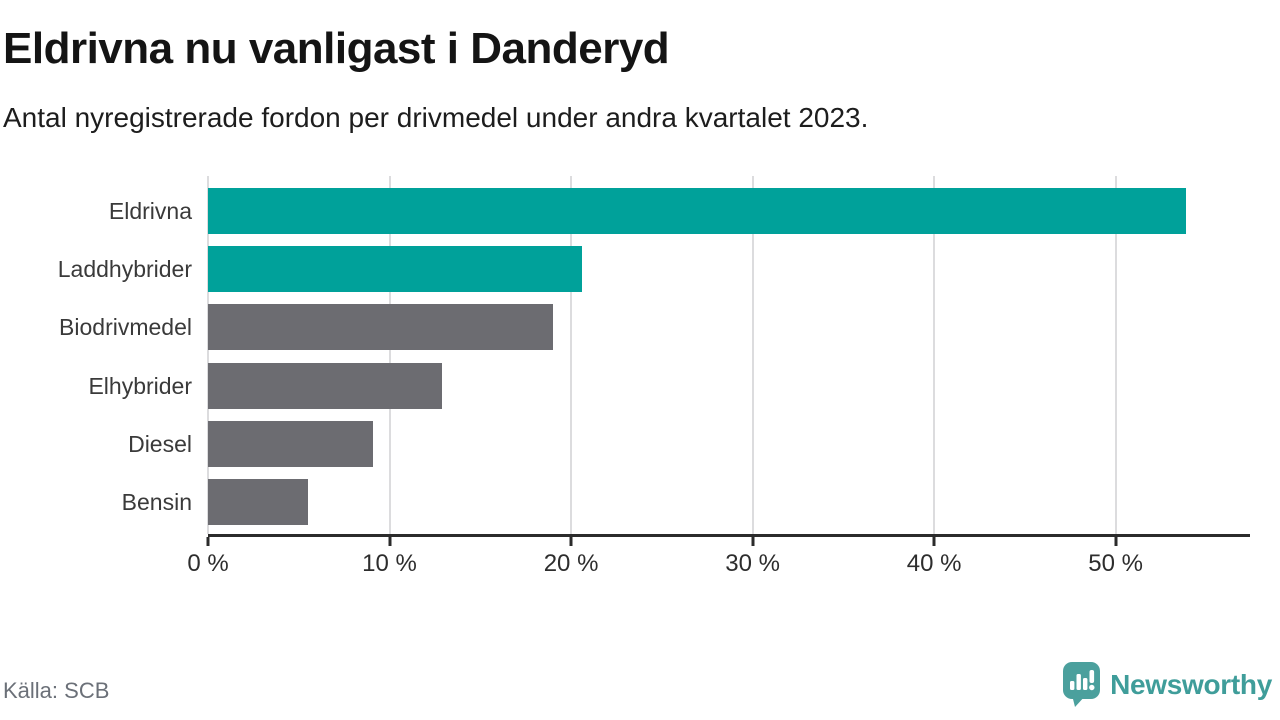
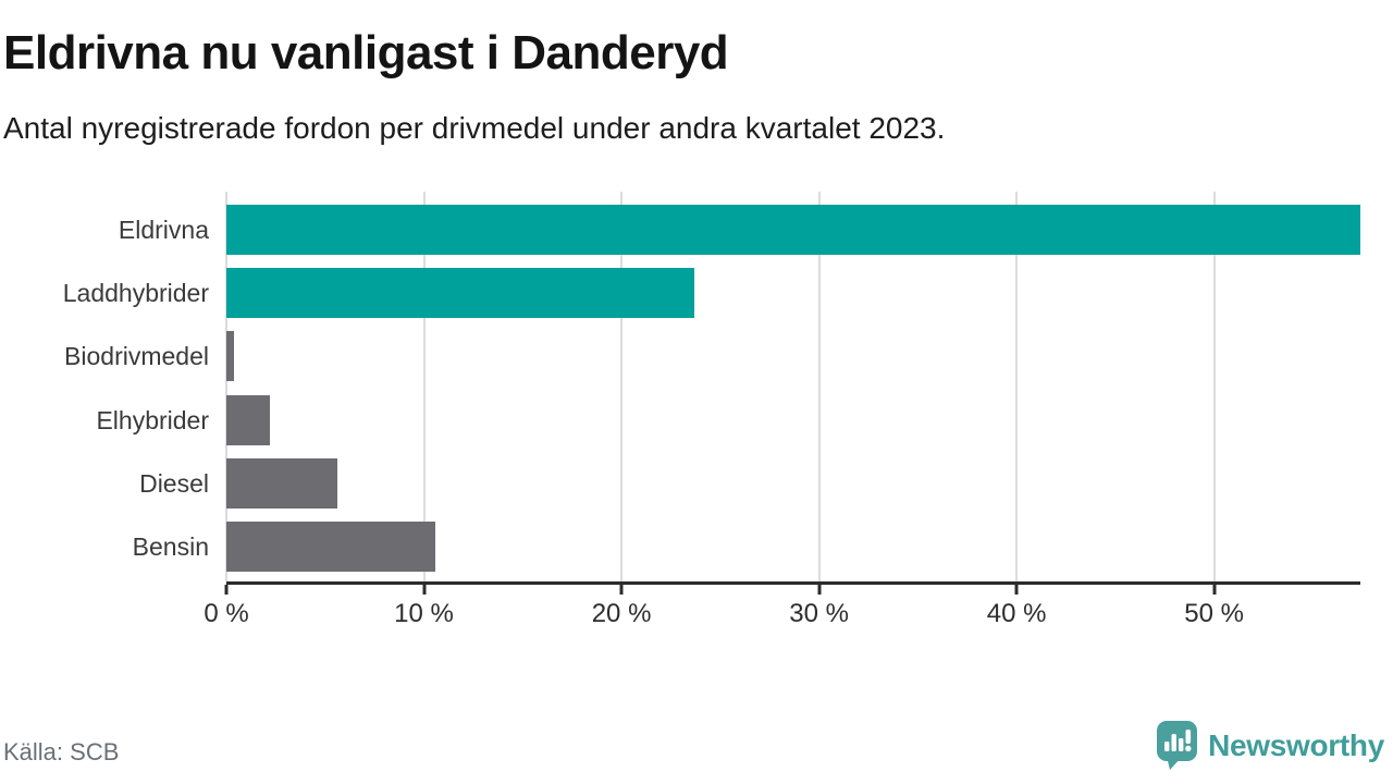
Eldrivna: 53.9% -> 57.4%
Laddhybrider: 20.6% -> 23.7%
Biodrivmedel: 19.0% -> 0.4%
Elhybrider: 12.9% -> 2.2%
Diesel: 9.1% -> 5.6%
Bensin: 5.5% -> 10.6%
